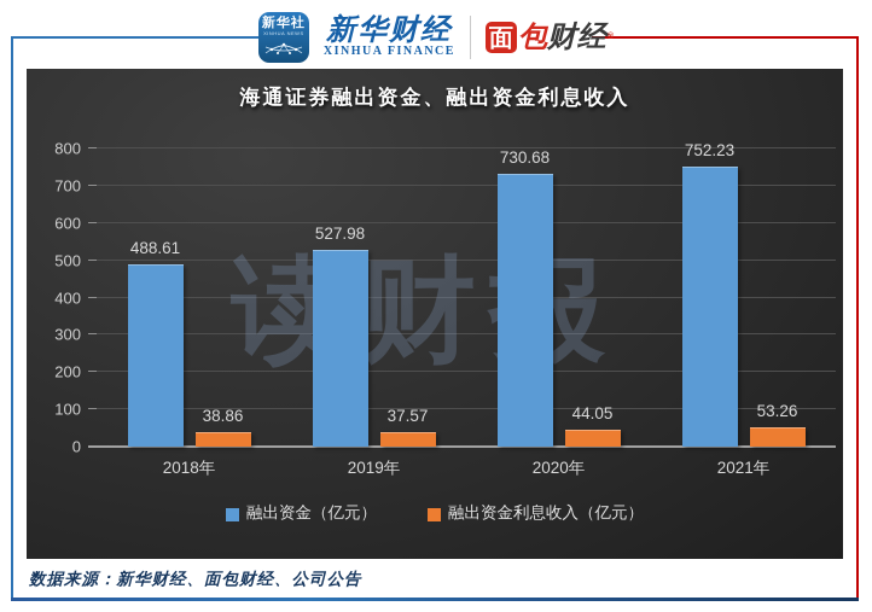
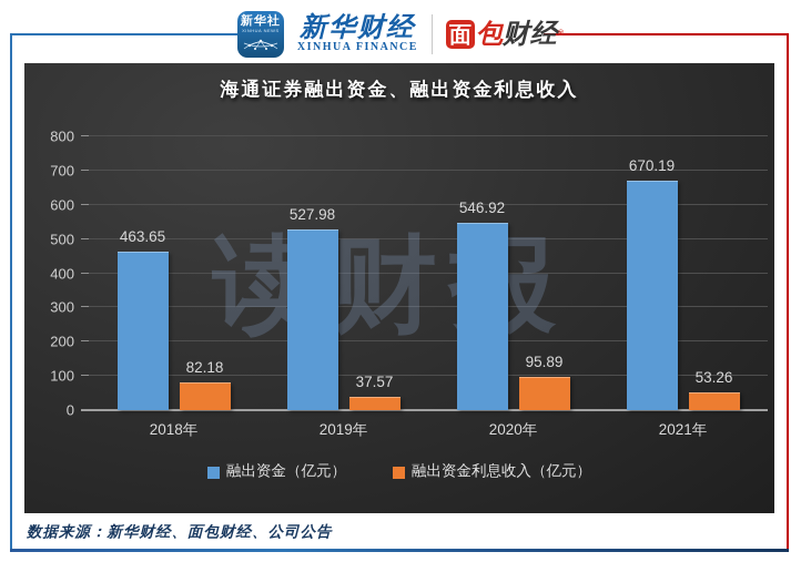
融出资金（亿元）/2018年: 488.61 -> 463.65
融出资金利息收入（亿元）/2018年: 38.86 -> 82.18
融出资金（亿元）/2020年: 730.68 -> 546.92
融出资金利息收入（亿元）/2020年: 44.05 -> 95.89
融出资金（亿元）/2021年: 752.23 -> 670.19
